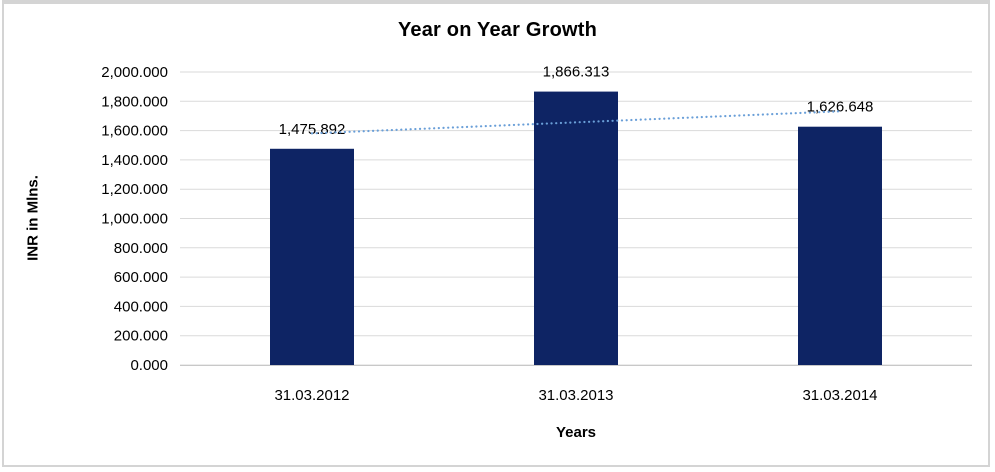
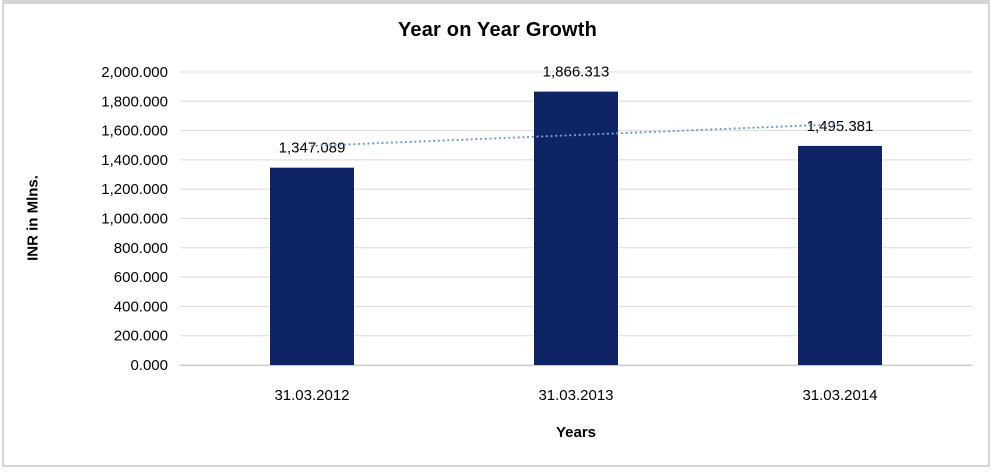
31.03.2012: 1,475.892 -> 1,347.089
31.03.2014: 1,626.648 -> 1,495.381
